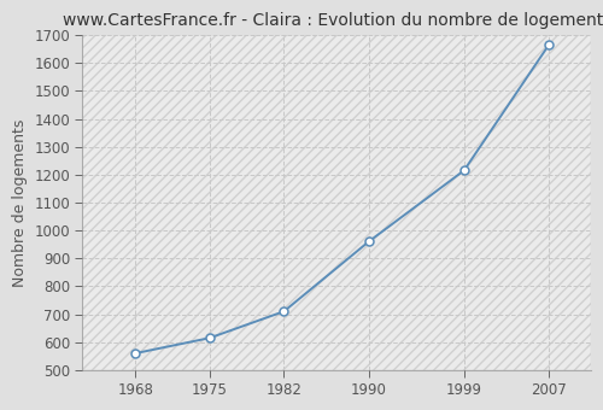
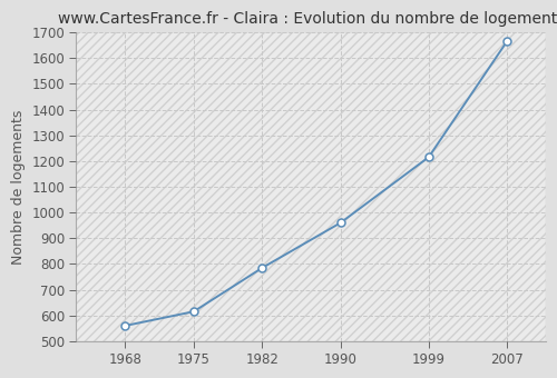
1982: 710 -> 785
